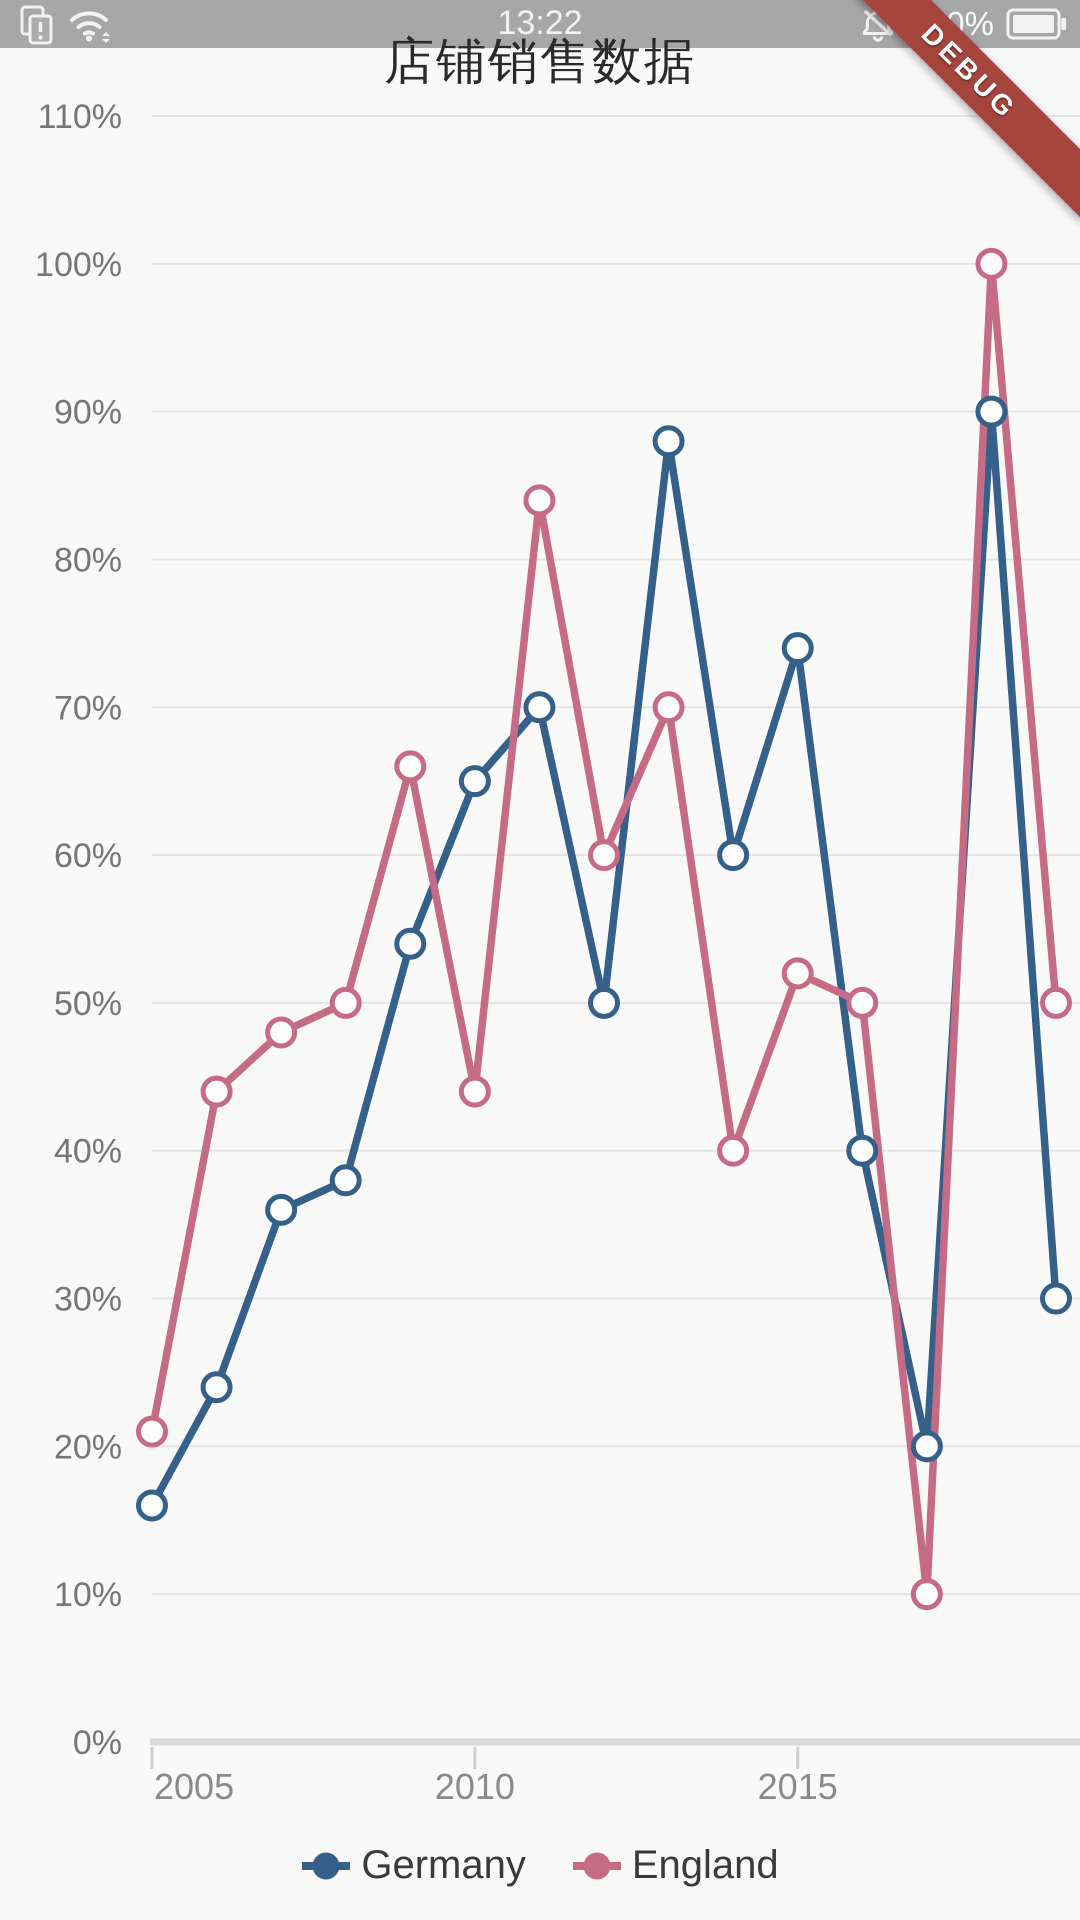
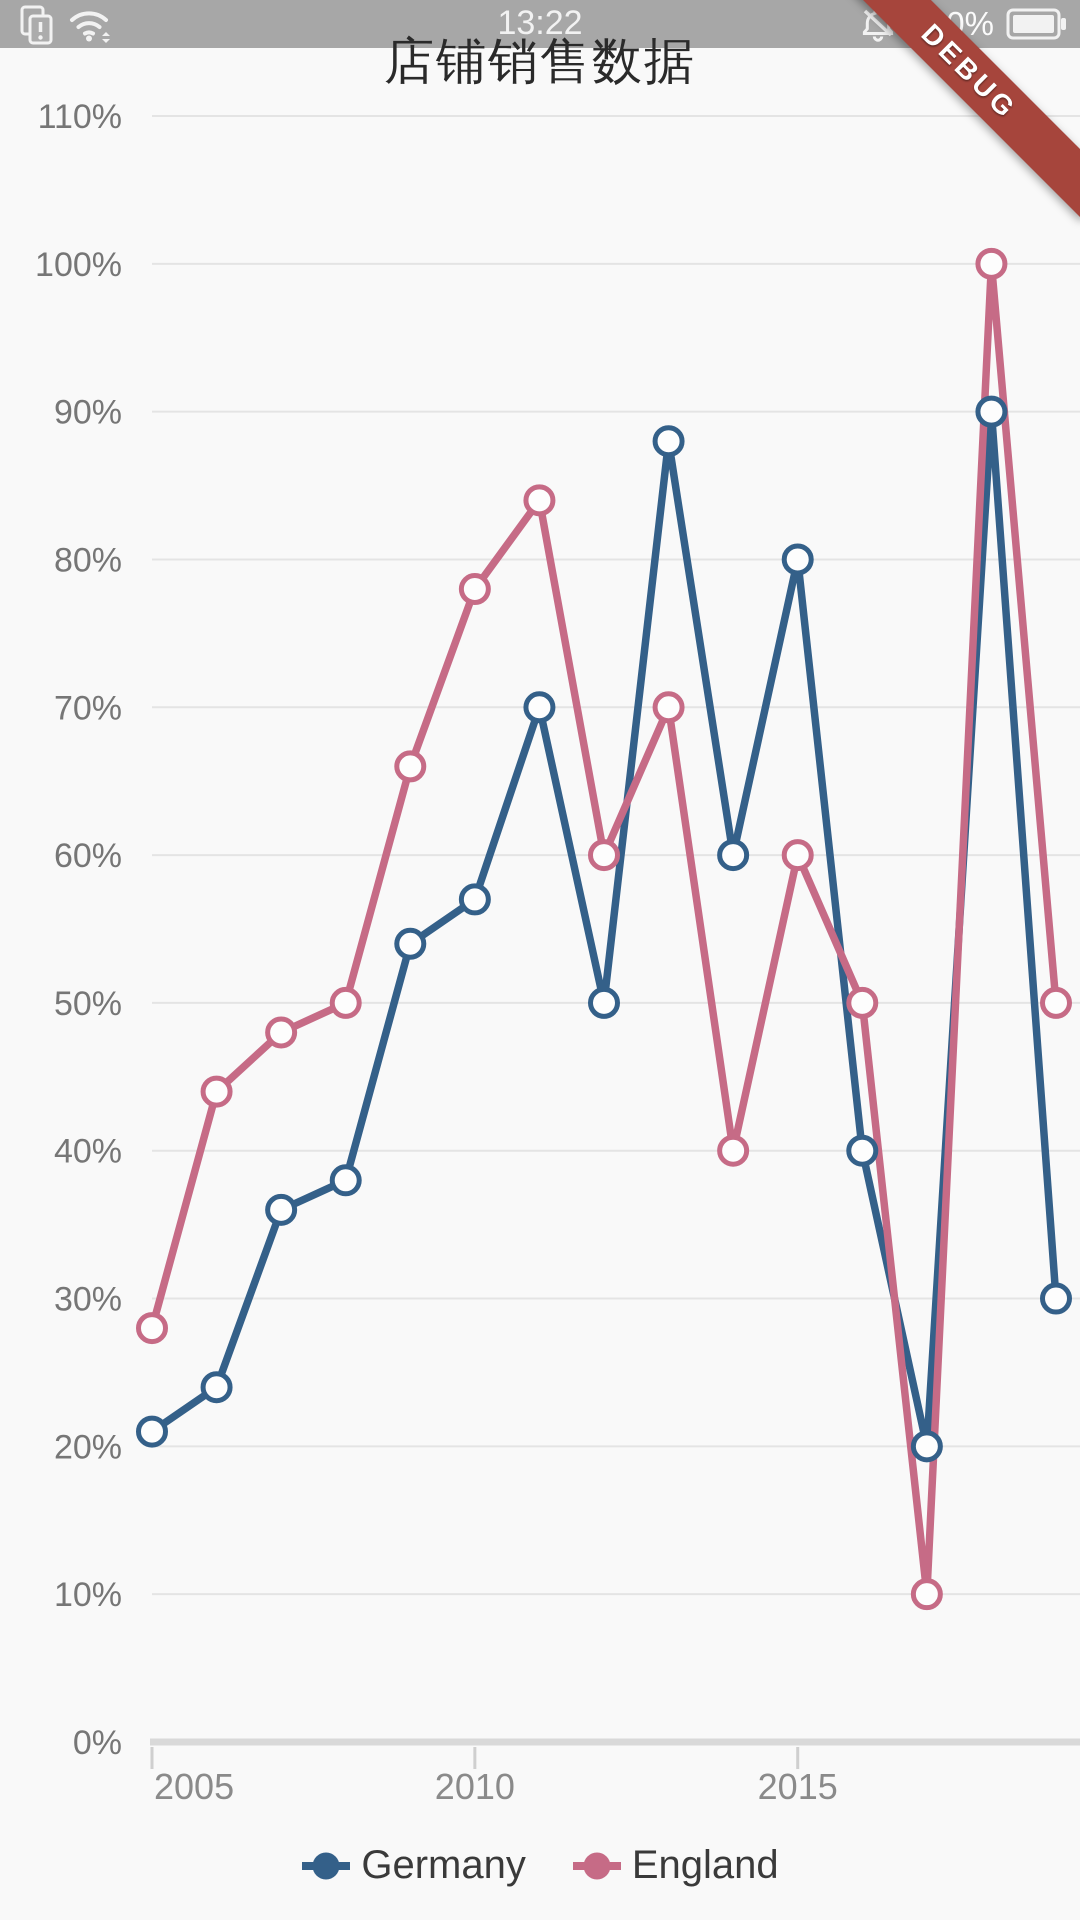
Germany/2005: 16% -> 21%
England/2005: 21% -> 28%
Germany/2010: 65% -> 57%
England/2010: 44% -> 78%
Germany/2015: 74% -> 80%
England/2015: 52% -> 60%
